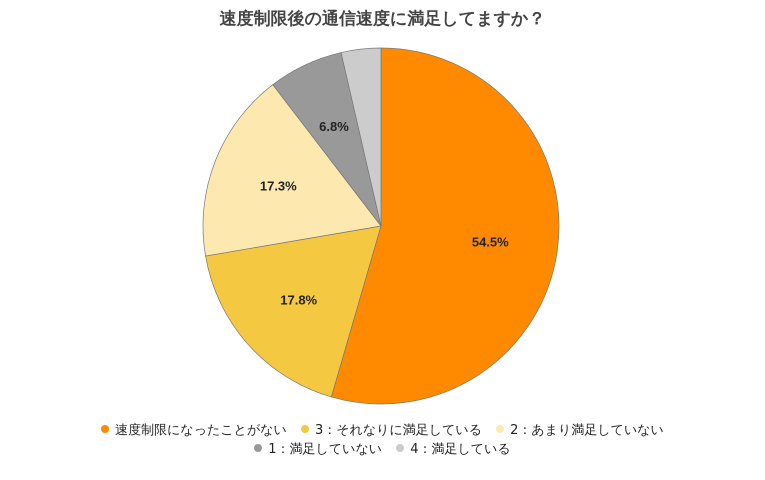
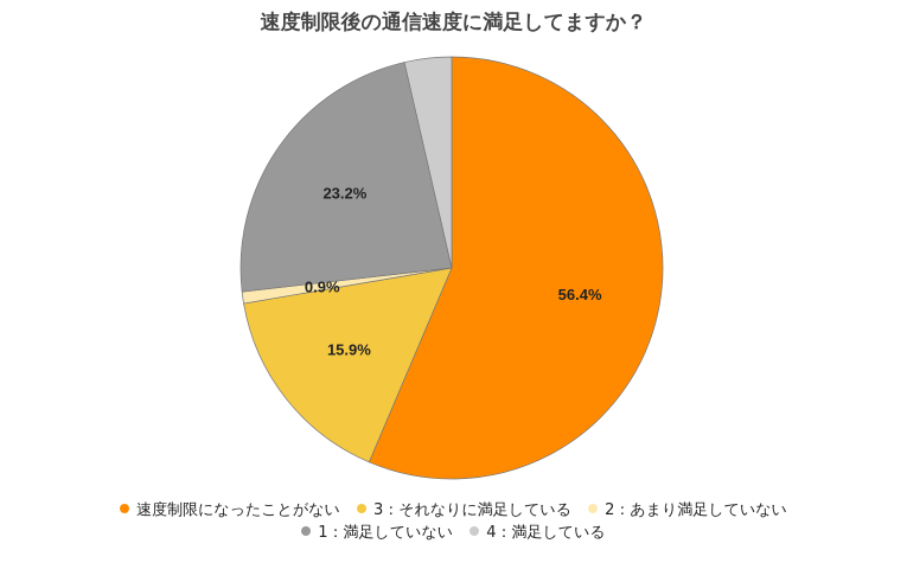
速度制限になったことがない: 54.5% -> 56.4%
3：それなりに満足している: 17.8% -> 15.9%
2：あまり満足していない: 17.3% -> 0.9%
1：満足していない: 6.8% -> 23.2%
